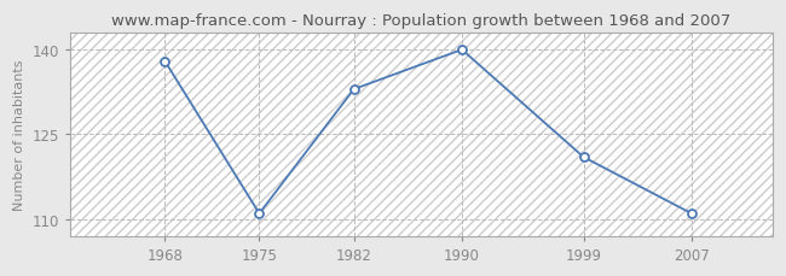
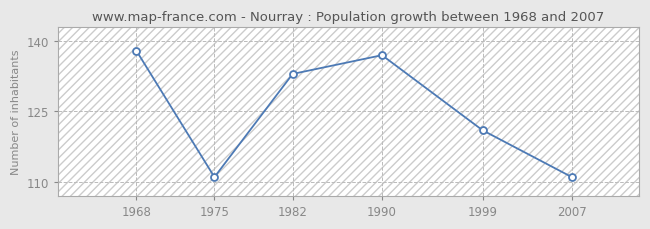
1990: 140 -> 137
